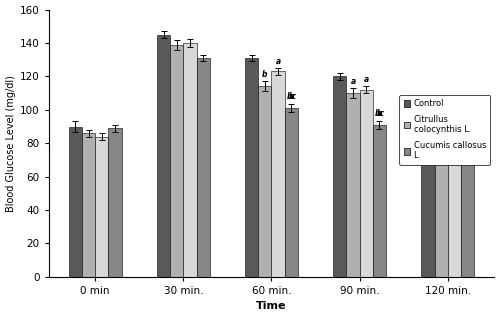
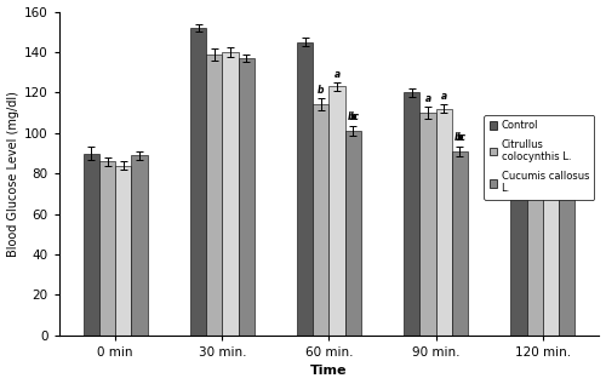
Control/30 min.: 145 -> 152
Cucumis callosus L./30 min.: 131 -> 137
Control/60 min.: 131 -> 145
